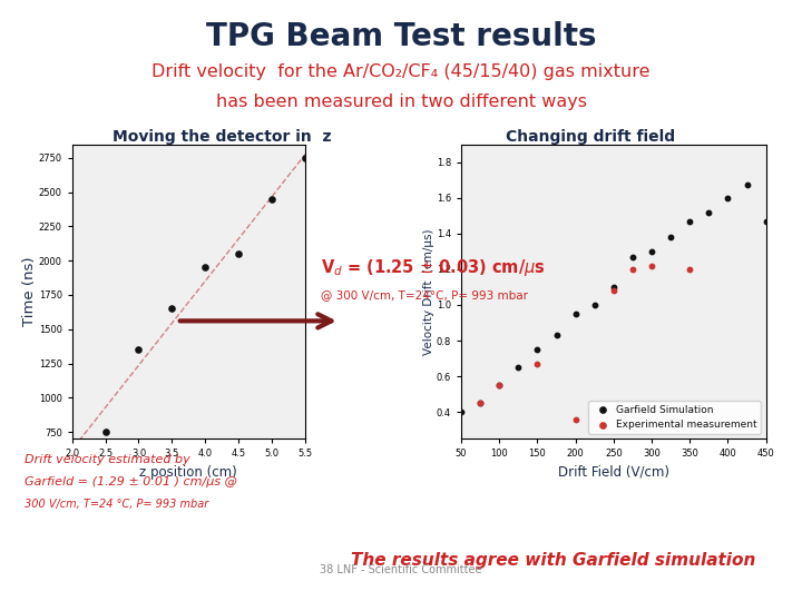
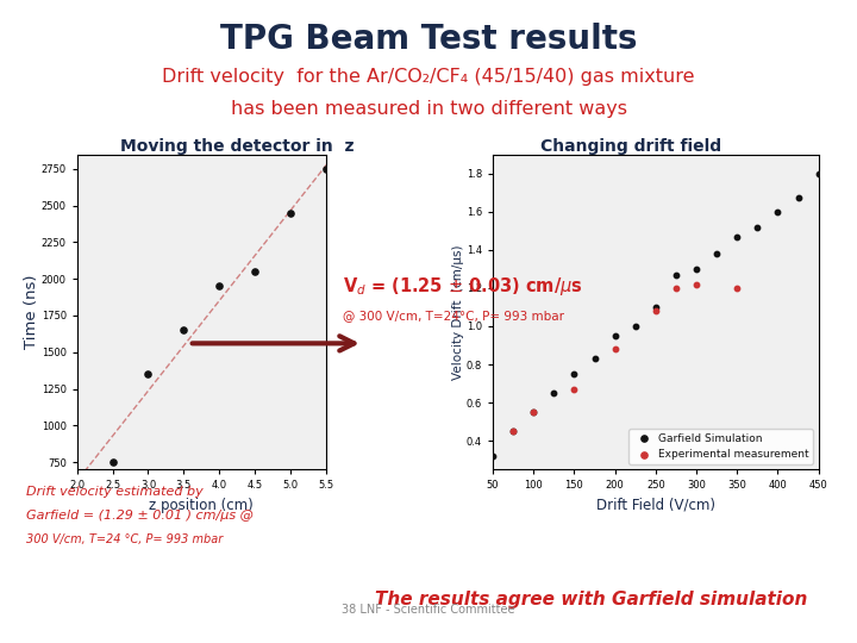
Garfield Simulation/50: 0.40 -> 0.32
Experimental measurement/200: 0.36 -> 0.88
Garfield Simulation/450: 1.47 -> 1.80
